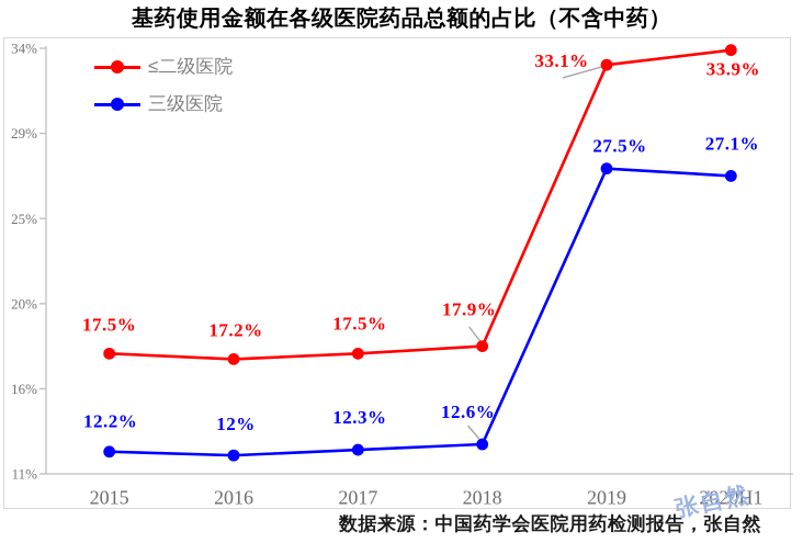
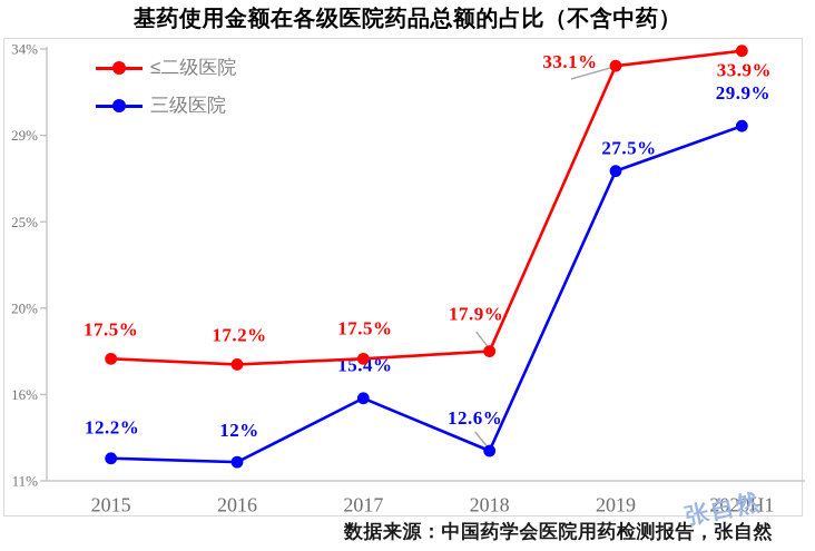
三级医院/2017: 12.3% -> 15.4%
三级医院/2020H1: 27.1% -> 29.9%
